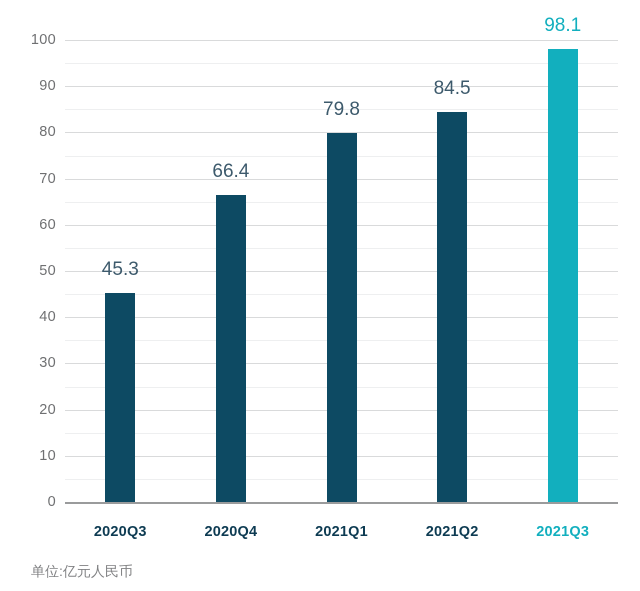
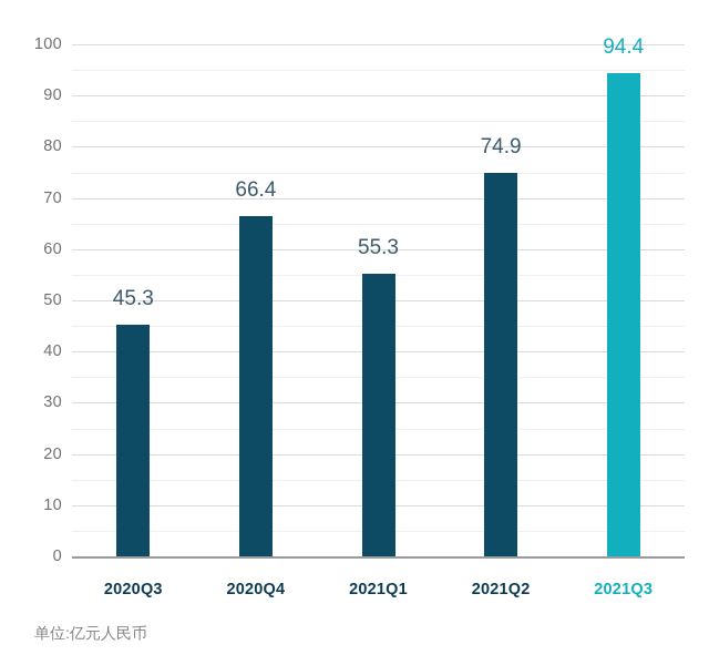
2021Q1: 79.8 -> 55.3
2021Q2: 84.5 -> 74.9
2021Q3: 98.1 -> 94.4
